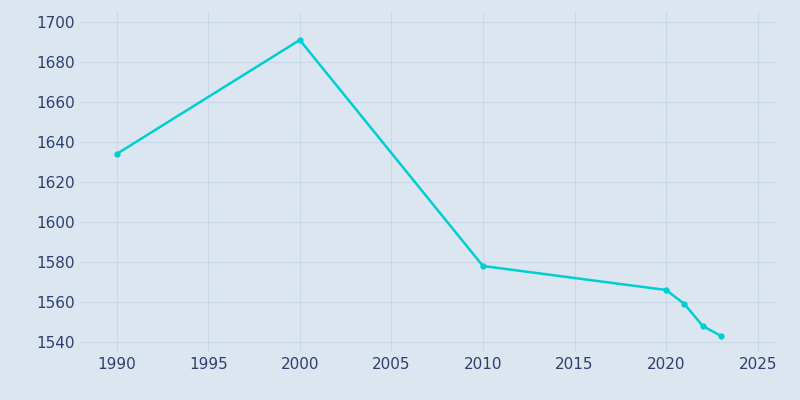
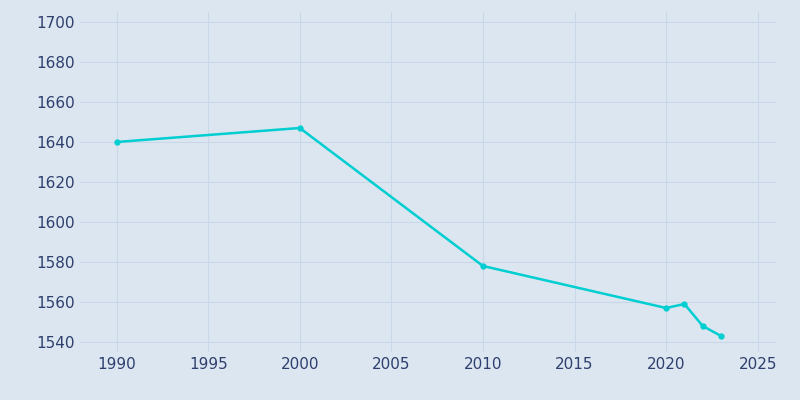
1990: 1634 -> 1640
2000: 1691 -> 1647
2020: 1566 -> 1557
